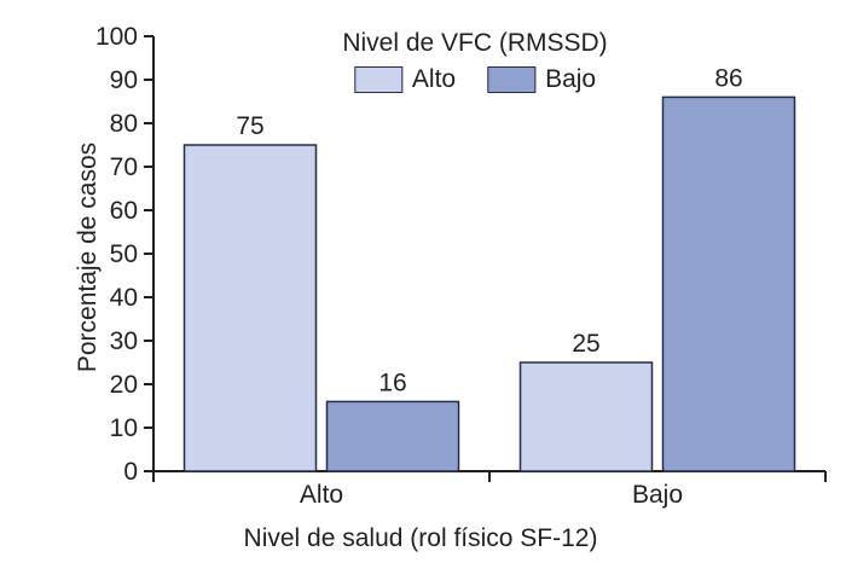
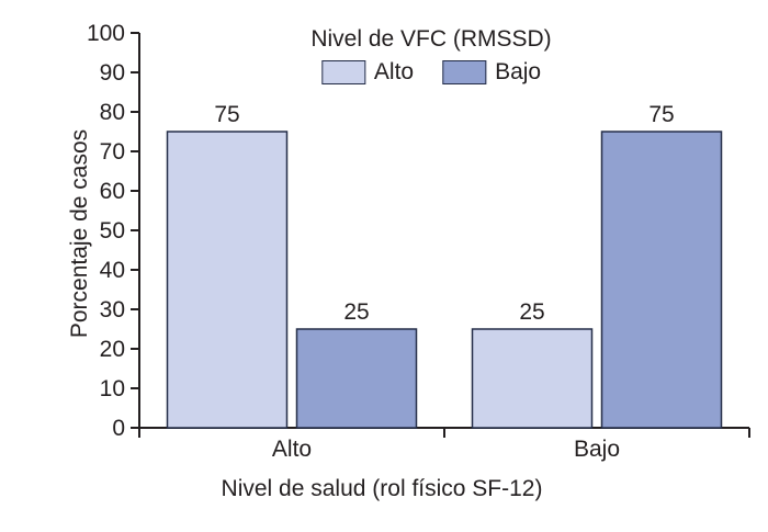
Bajo/Alto: 16 -> 25
Bajo/Bajo: 86 -> 75
